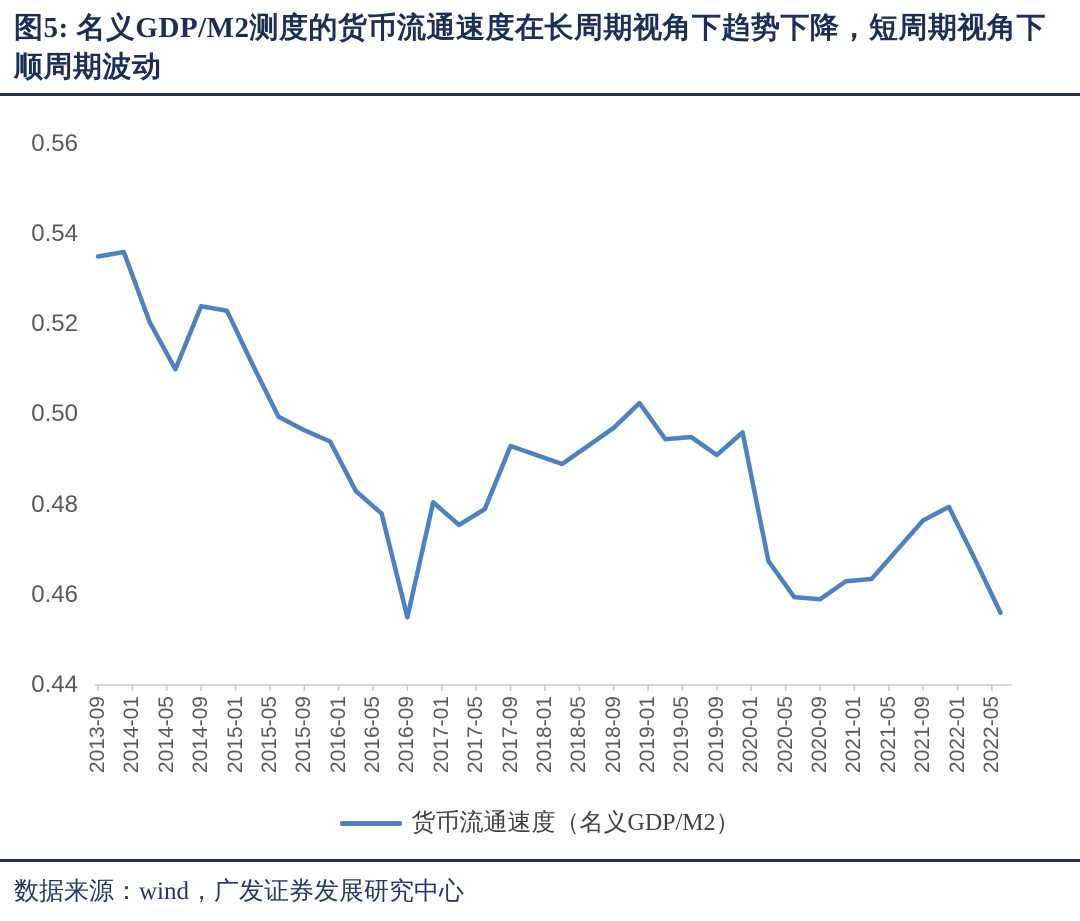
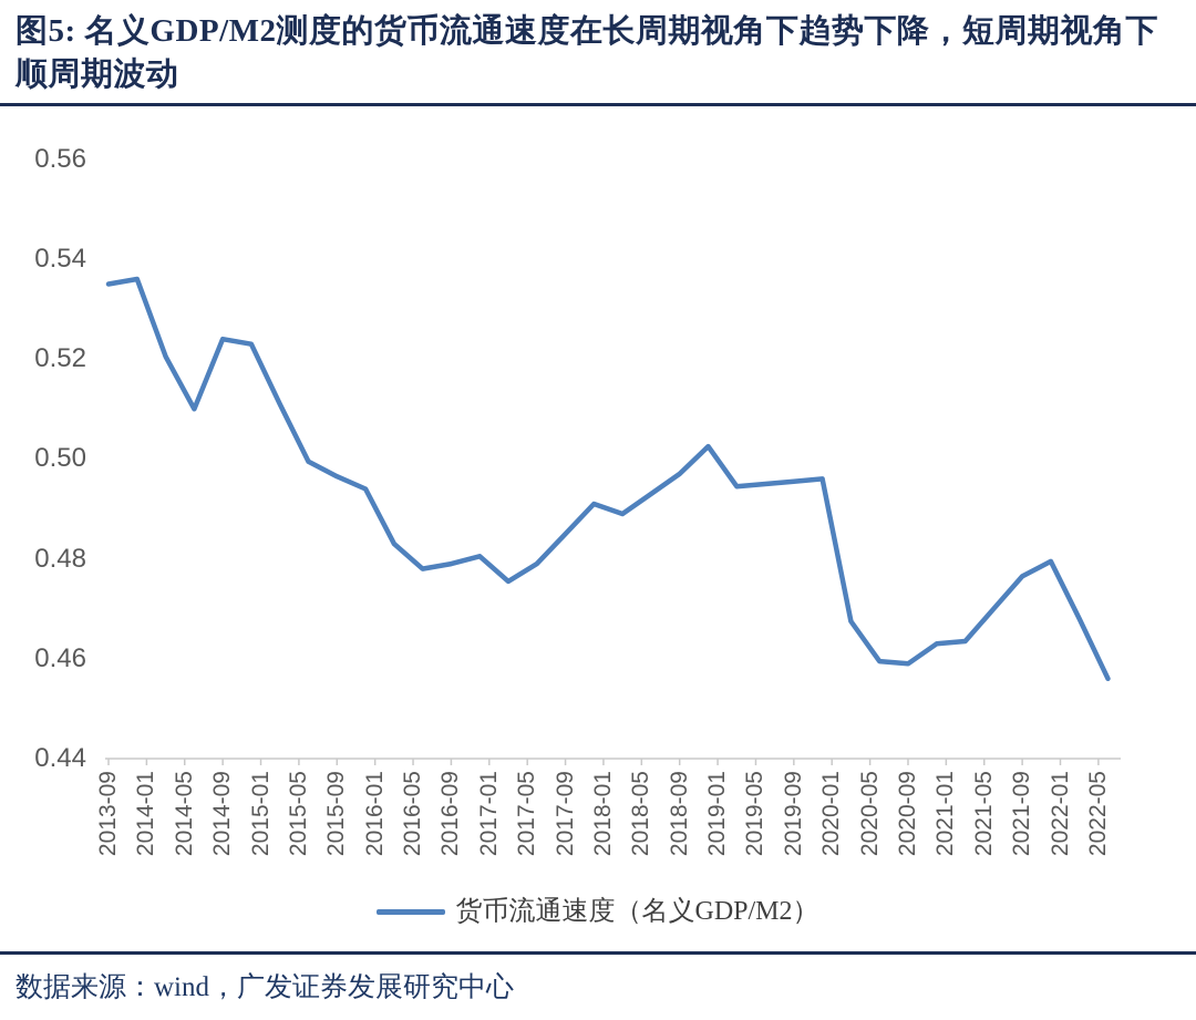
2016-09: 0.455 -> 0.479
2017-09: 0.493 -> 0.485
2019-09: 0.491 -> 0.495
